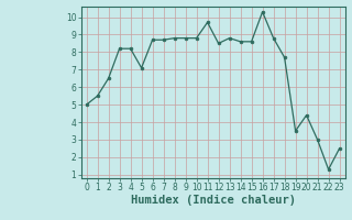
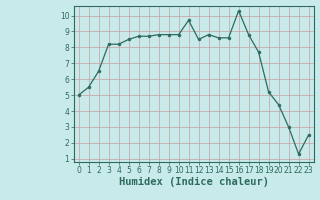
5: 7.1 -> 8.5
19: 3.5 -> 5.2
